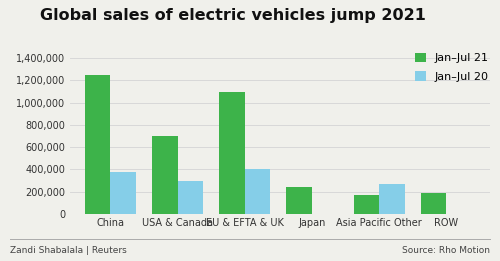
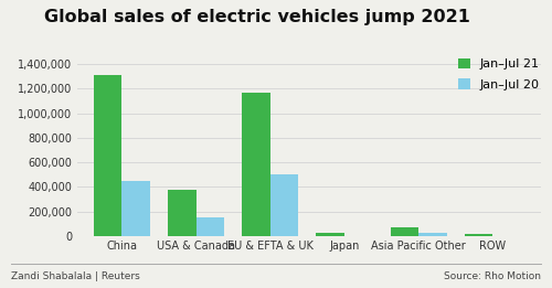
Jan–Jul 21/China: 1,250,000 -> 1,310,000
Jan–Jul 20/China: 380,000 -> 450,000
Jan–Jul 21/USA & Canada: 700,000 -> 380,000
Jan–Jul 20/USA & Canada: 300,000 -> 160,000
Jan–Jul 21/EU & EFTA & UK: 1,100,000 -> 1,170,000
Jan–Jul 20/EU & EFTA & UK: 400,000 -> 500,000
Jan–Jul 21/Japan: 240,000 -> 30,000
Jan–Jul 21/Asia Pacific Other: 170,000 -> 80,000
Jan–Jul 20/Asia Pacific Other: 270,000 -> 20,000
Jan–Jul 21/ROW: 190,000 -> 20,000
